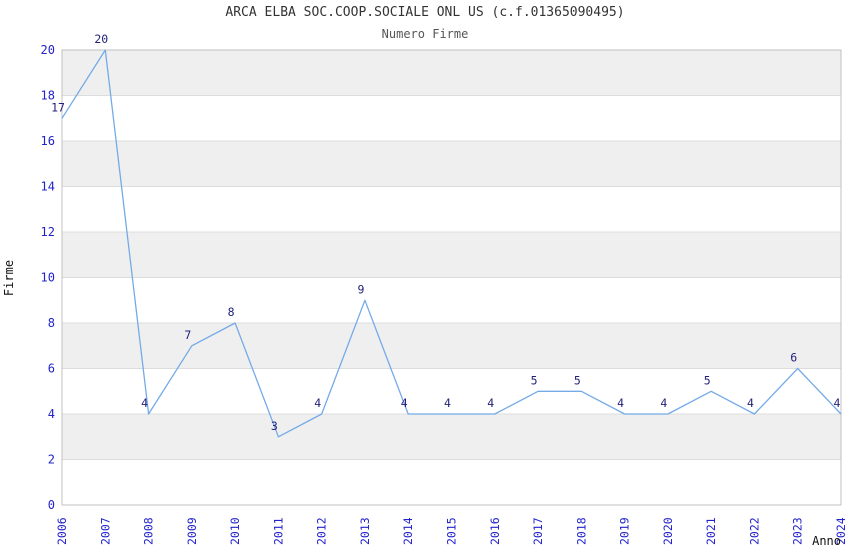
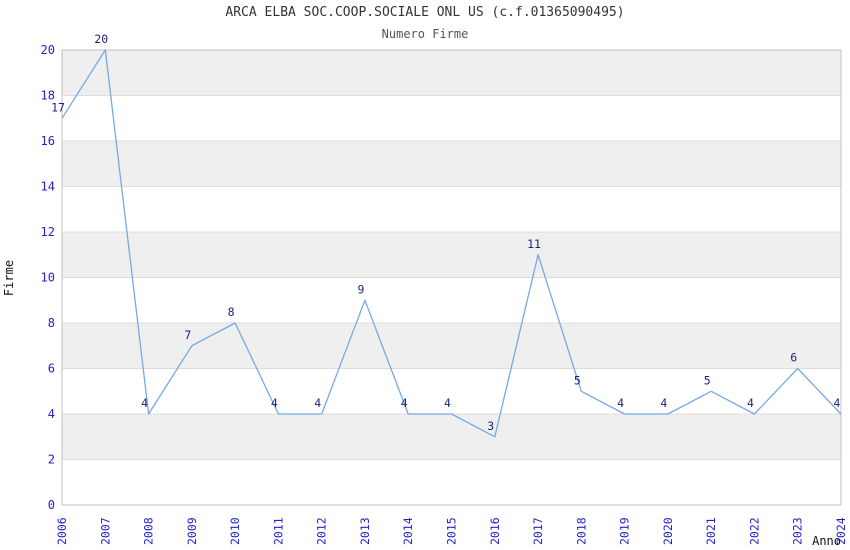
2011: 3 -> 4
2016: 4 -> 3
2017: 5 -> 11
